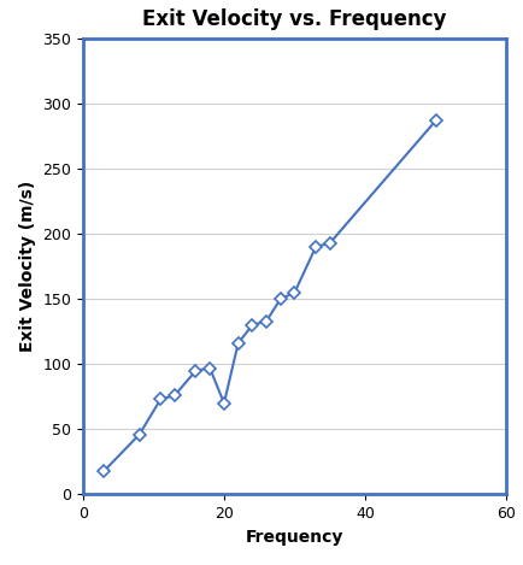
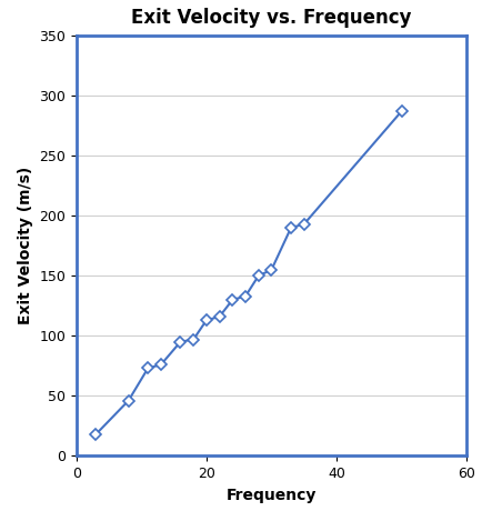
20: 70 -> 113
